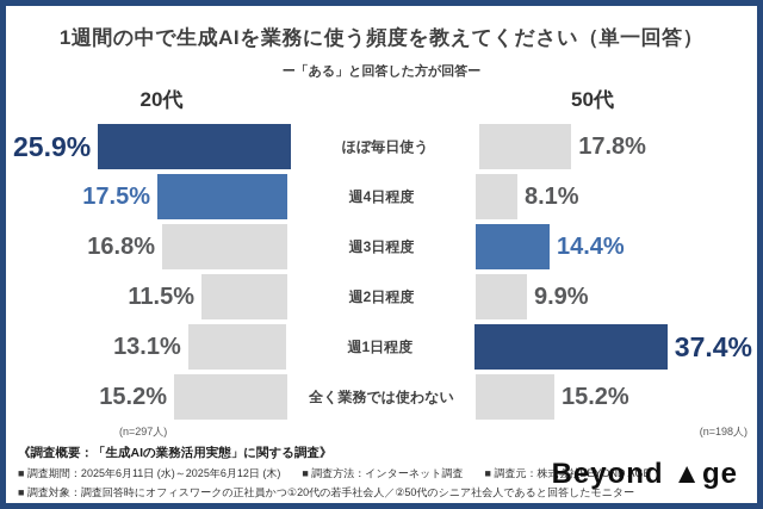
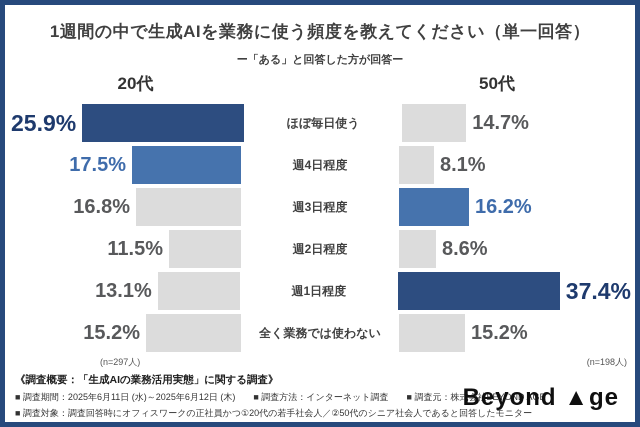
50代/ほぼ毎日使う: 17.8% -> 14.7%
50代/週3日程度: 14.4% -> 16.2%
50代/週2日程度: 9.9% -> 8.6%
